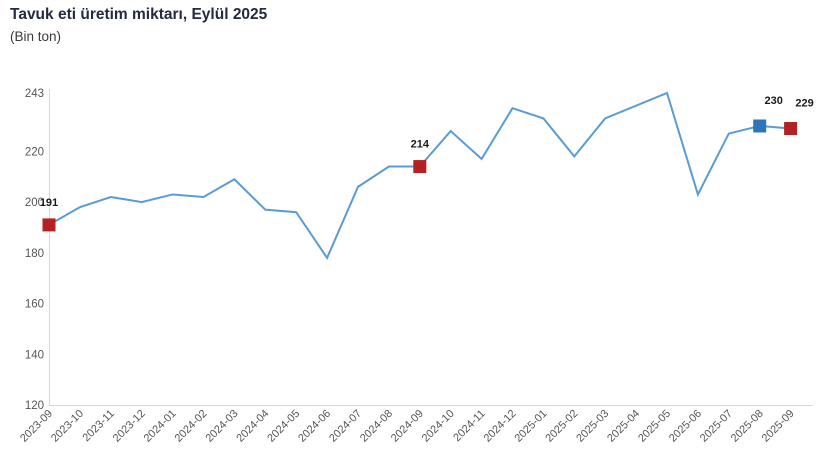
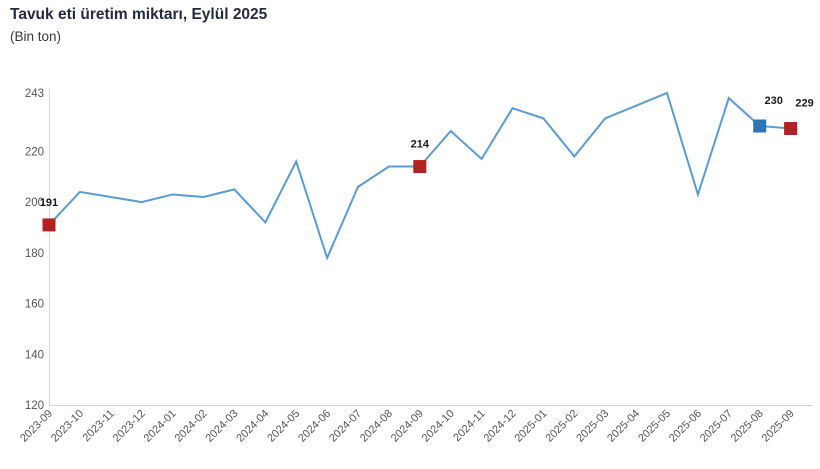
2023-10: 198 -> 204
2024-03: 209 -> 205
2024-04: 197 -> 192
2024-05: 196 -> 216
2025-07: 227 -> 241
